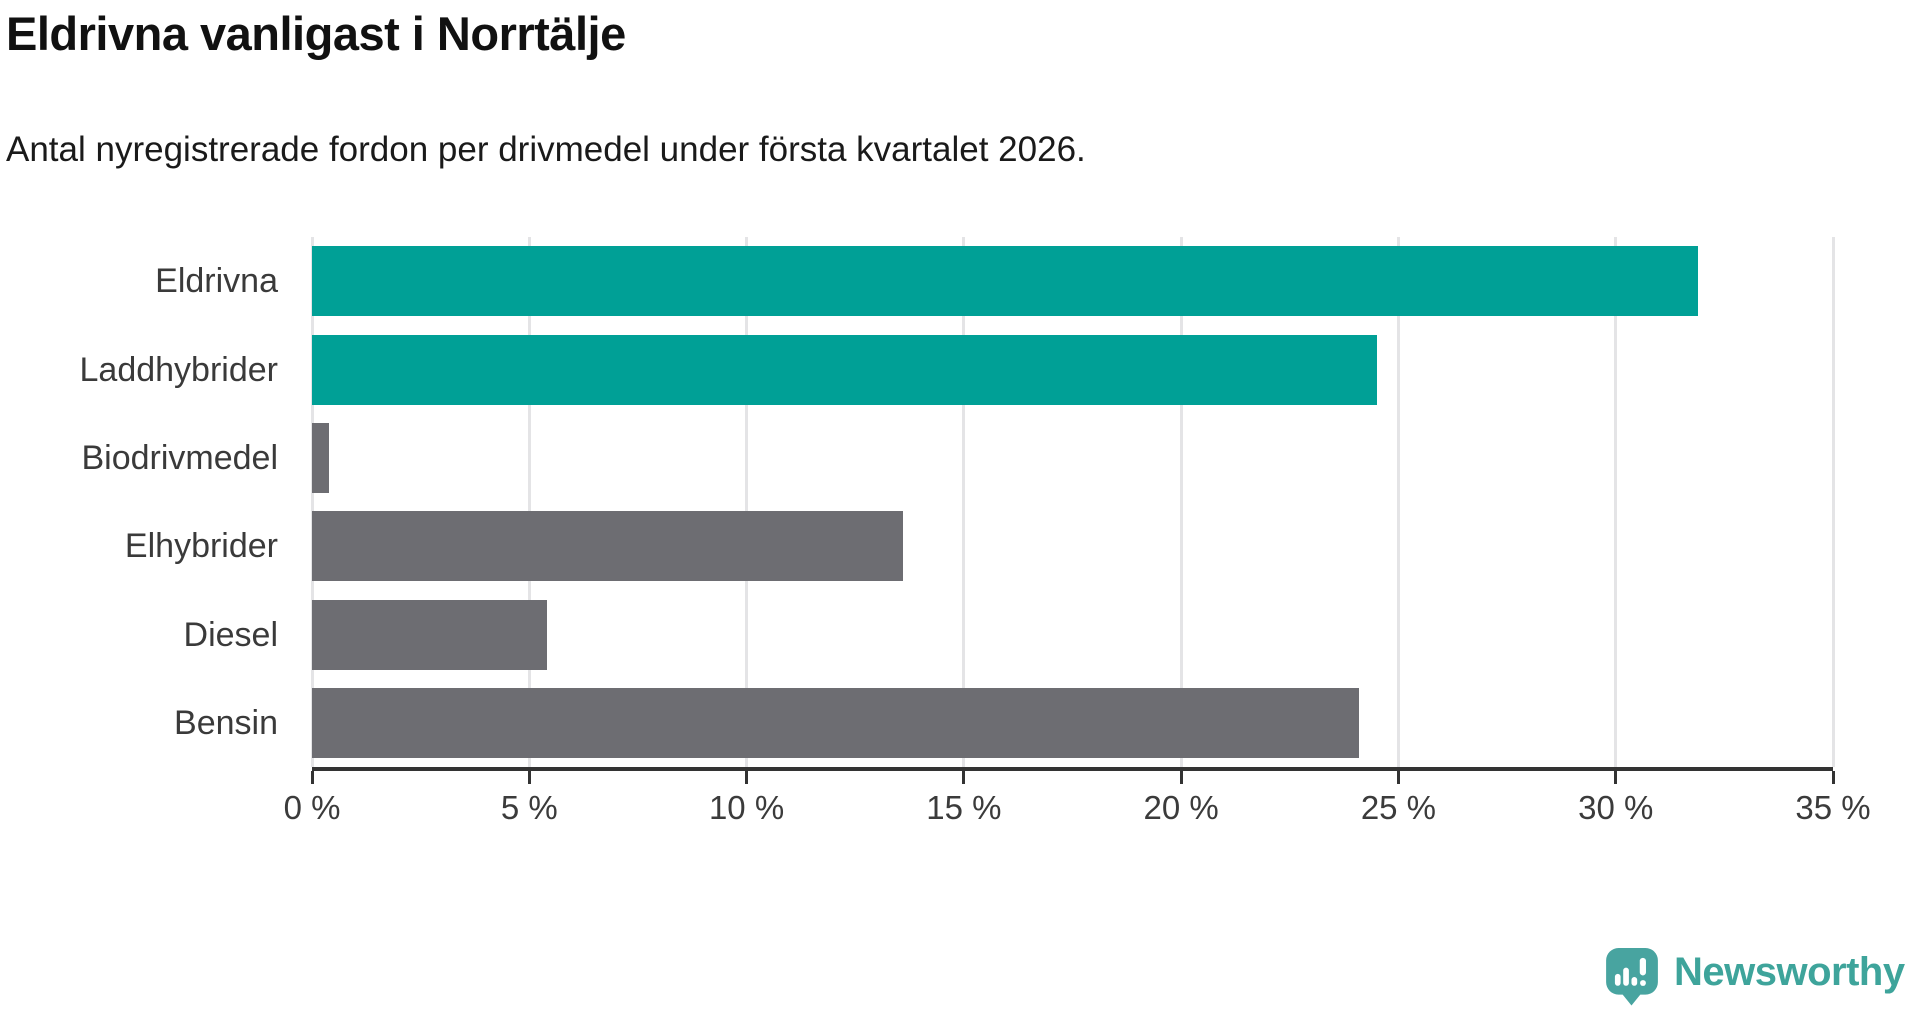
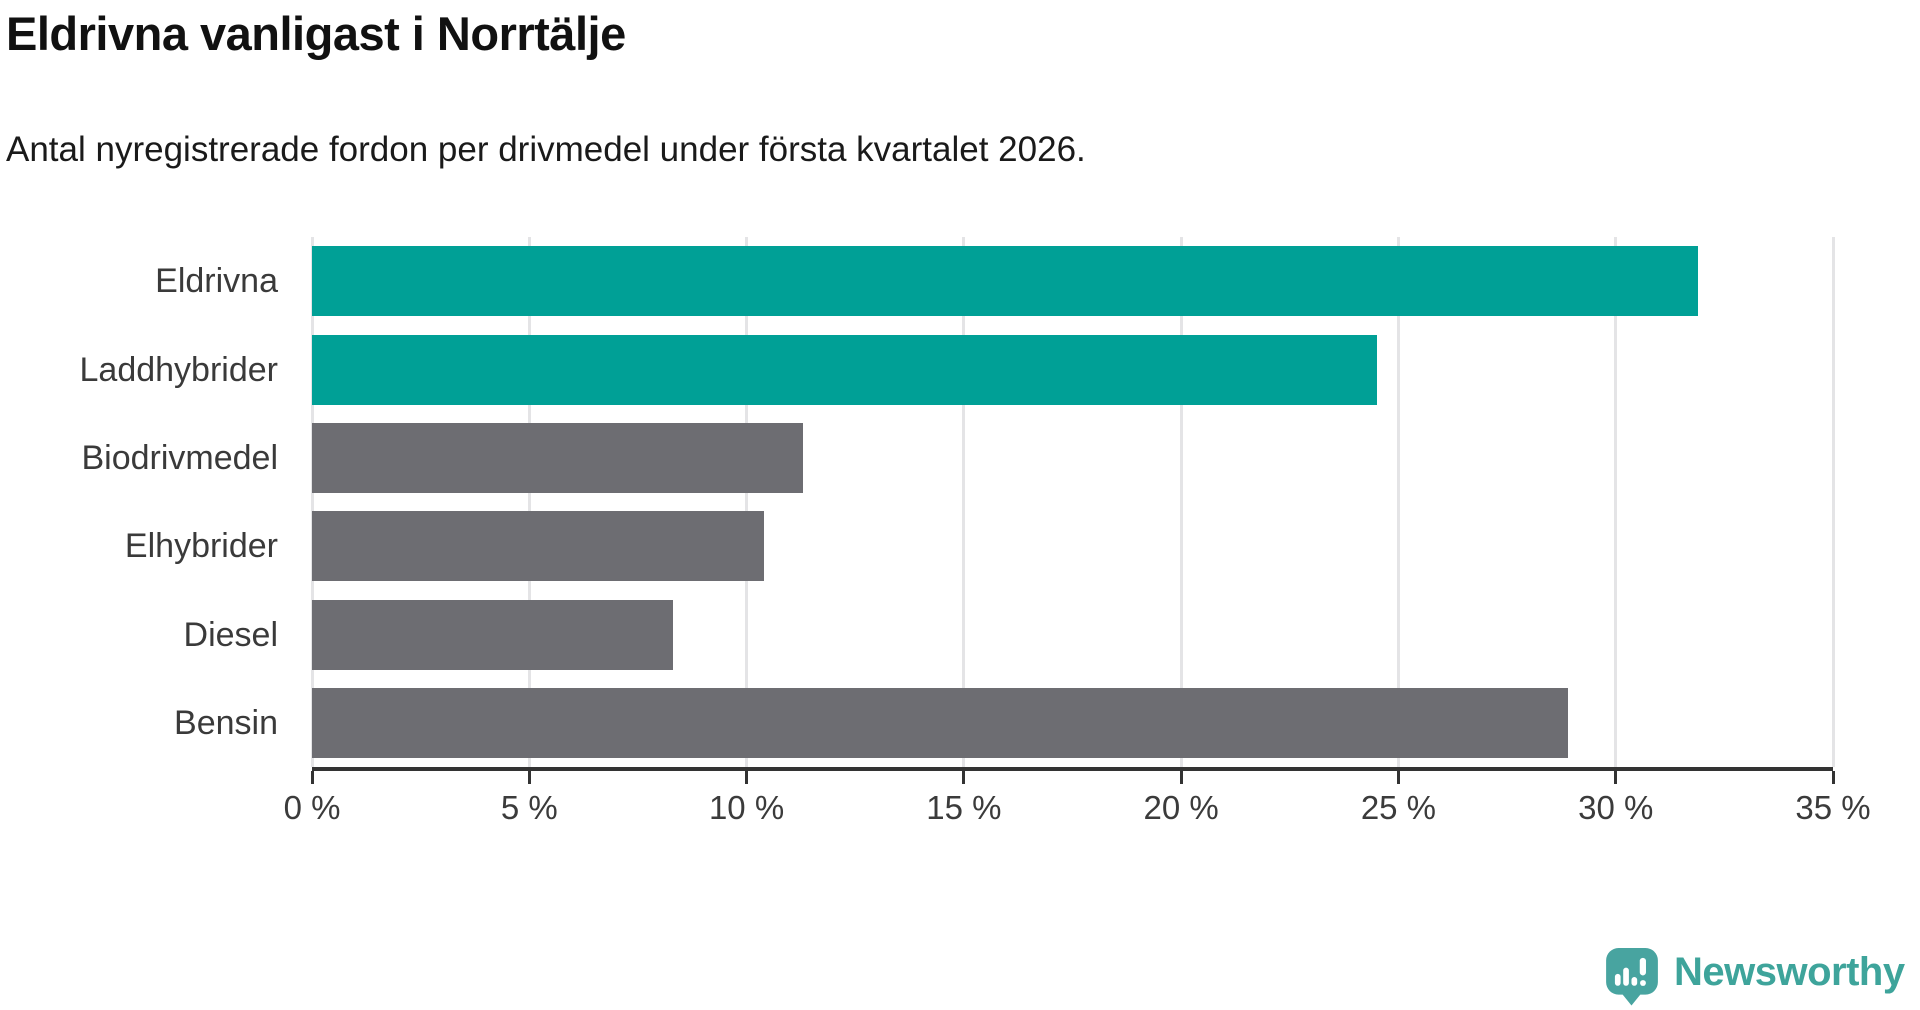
Biodrivmedel: 0.4% -> 11.3%
Elhybrider: 13.6% -> 10.4%
Diesel: 5.4% -> 8.3%
Bensin: 24.1% -> 28.9%
